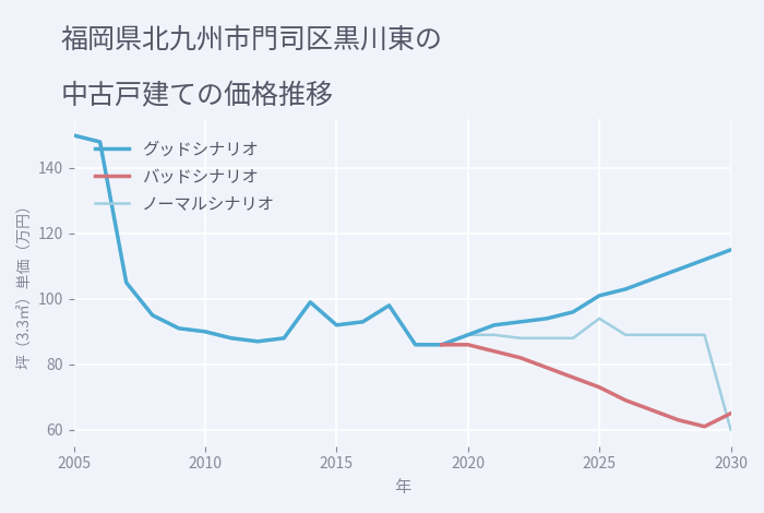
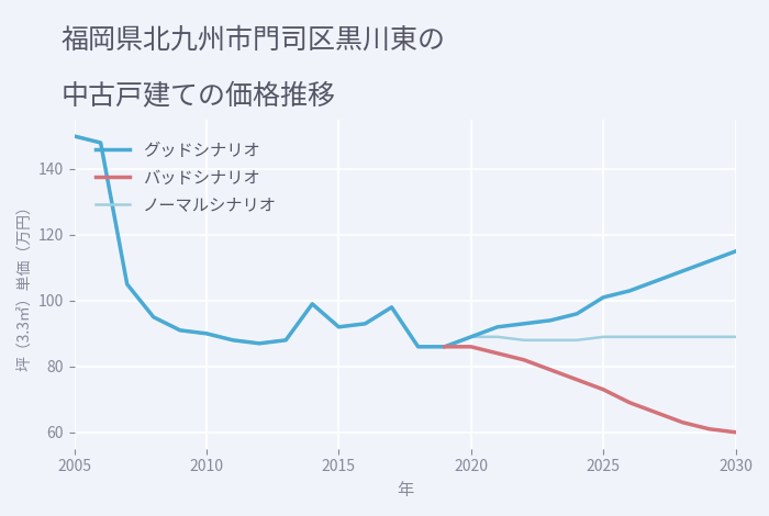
ノーマルシナリオ/2025: 94 -> 89
バッドシナリオ/2030: 65 -> 60
ノーマルシナリオ/2030: 60 -> 89
